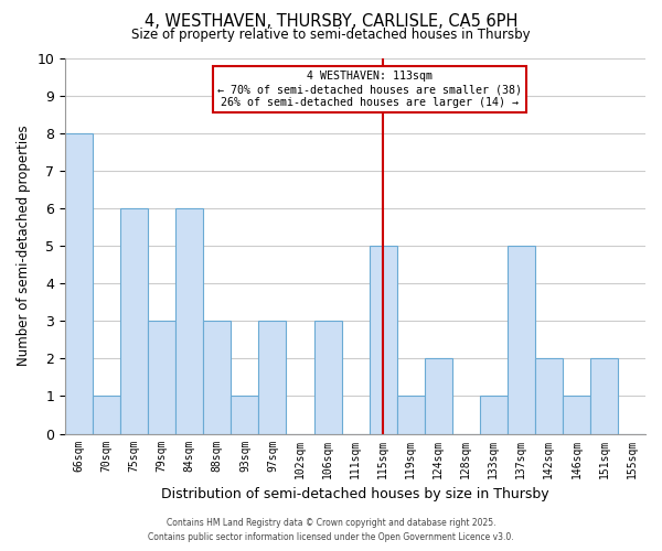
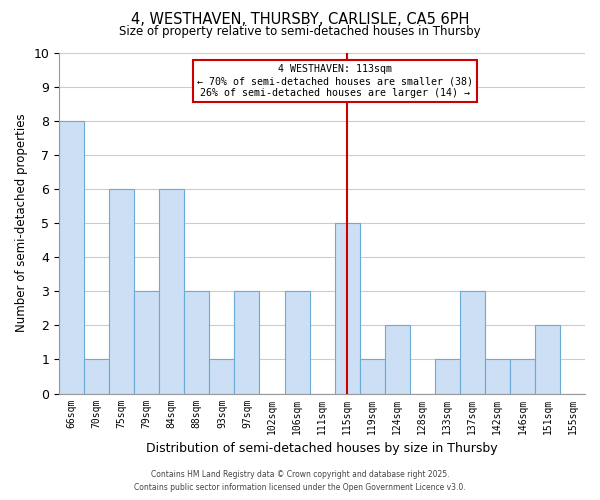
137sqm: 5 -> 3
142sqm: 2 -> 1
